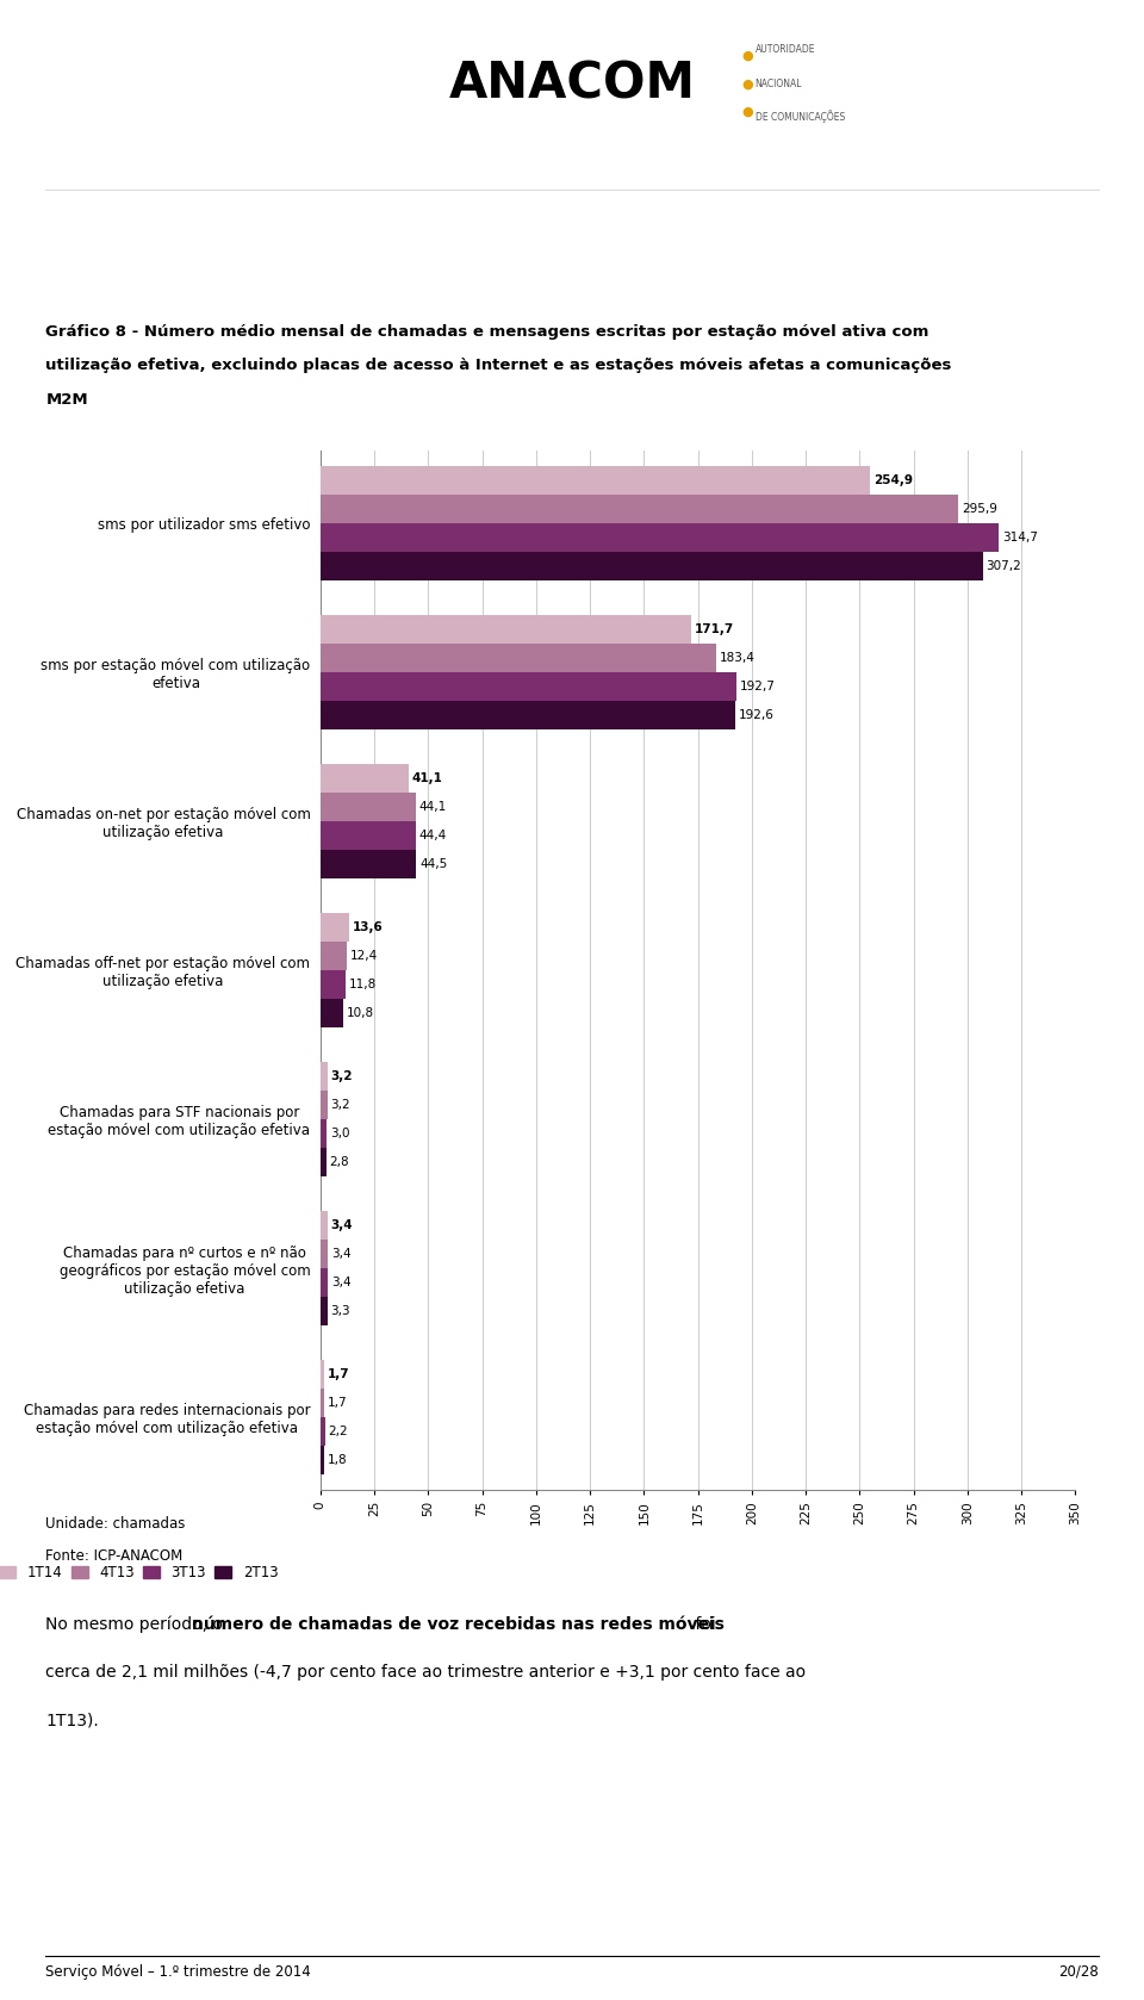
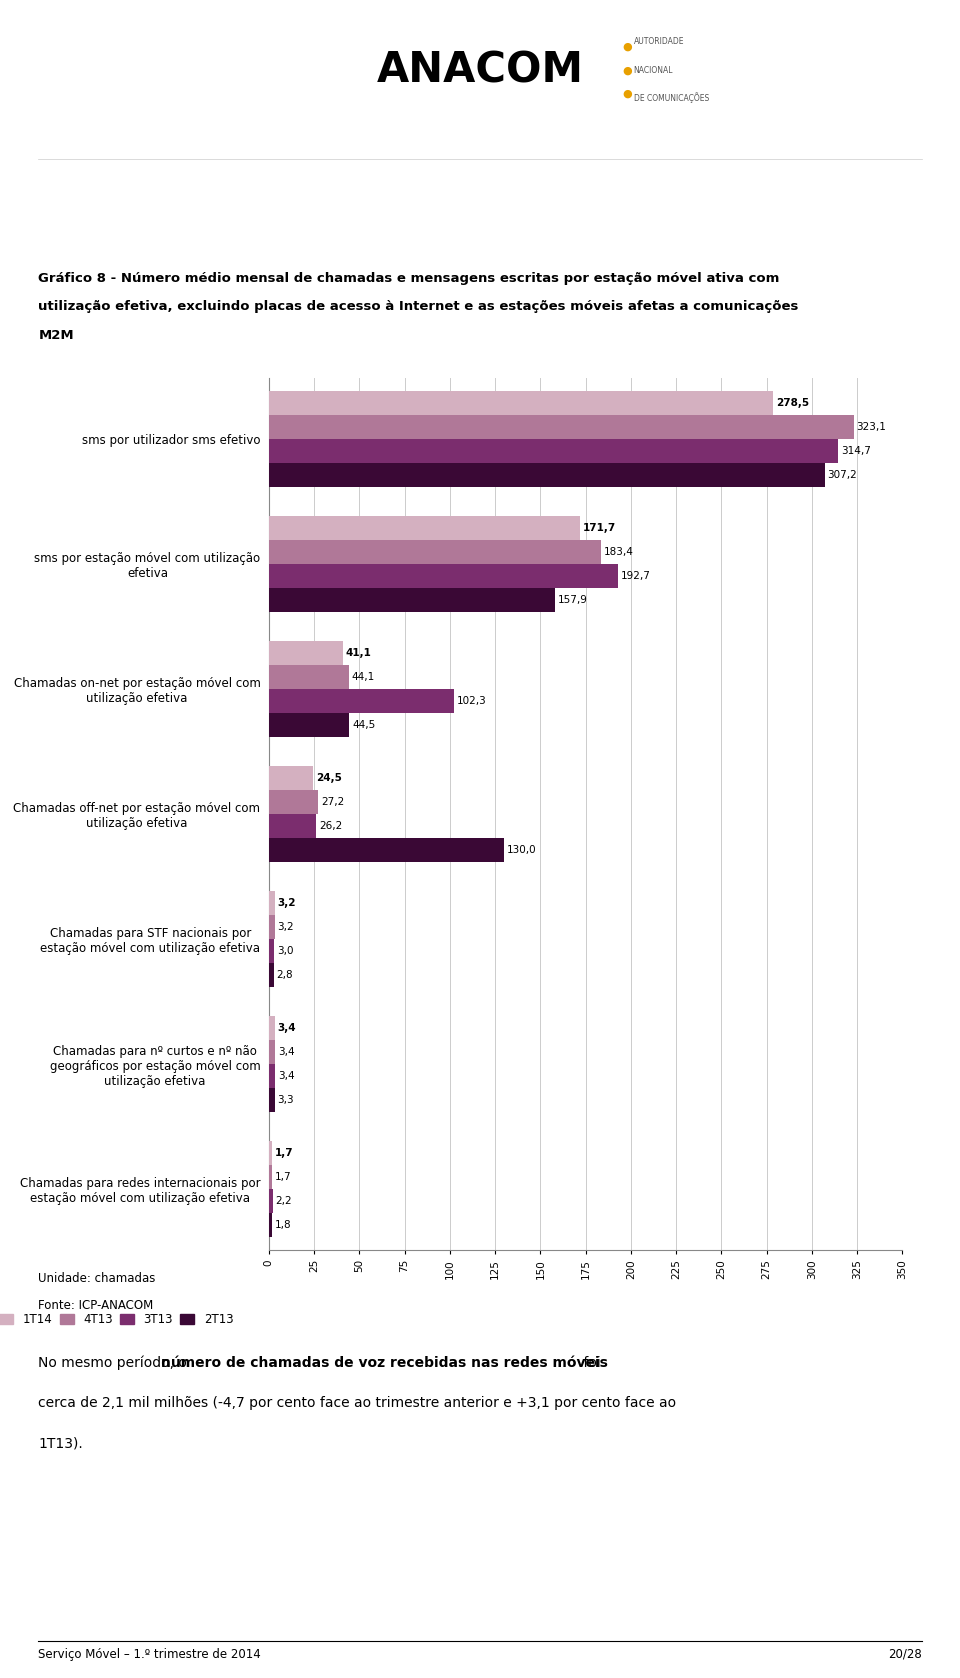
1T14/sms por utilizador sms efetivo: 254,9 -> 278,5
4T13/sms por utilizador sms efetivo: 295,9 -> 323,1
2T13/sms por estação móvel com utilização efetiva: 192,6 -> 157,9
3T13/Chamadas on-net por estação móvel com utilização efetiva: 44,4 -> 102,3
1T14/Chamadas off-net por estação móvel com utilização efetiva: 13,6 -> 24,5
4T13/Chamadas off-net por estação móvel com utilização efetiva: 12,4 -> 27,2
3T13/Chamadas off-net por estação móvel com utilização efetiva: 11,8 -> 26,2
2T13/Chamadas off-net por estação móvel com utilização efetiva: 10,8 -> 130,0
